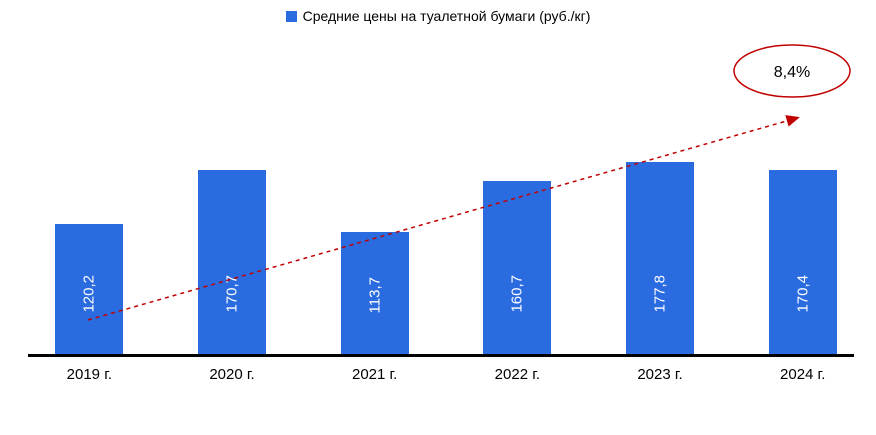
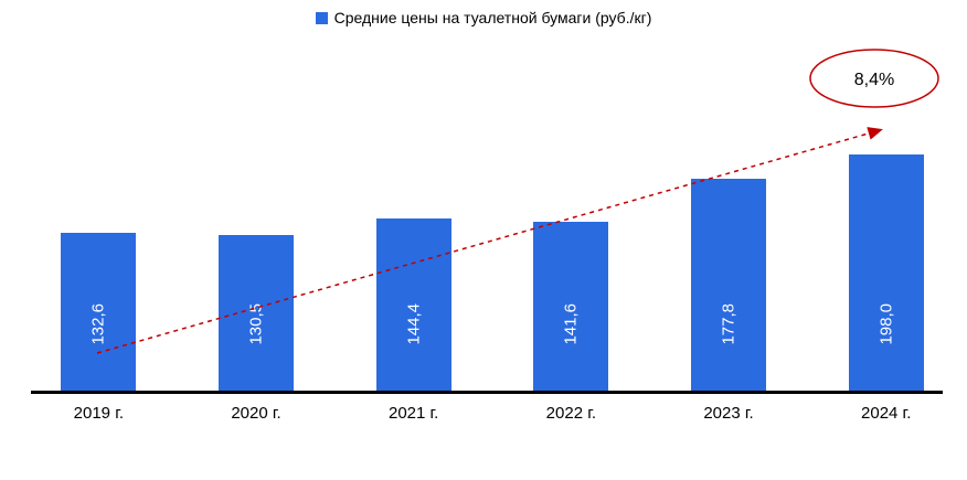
2019 г.: 120,2 -> 132,6
2020 г.: 170,7 -> 130,5
2021 г.: 113,7 -> 144,4
2022 г.: 160,7 -> 141,6
2024 г.: 170,4 -> 198,0
